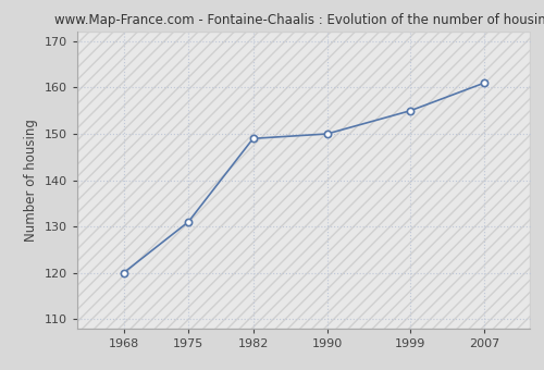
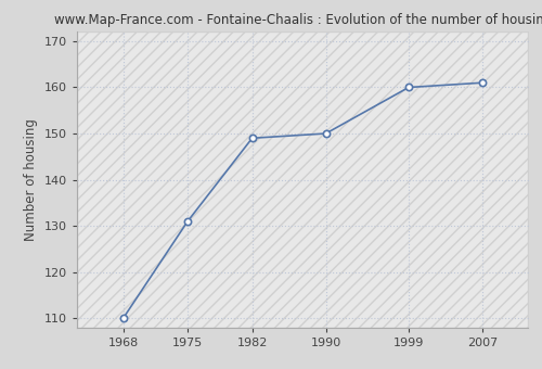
1968: 120 -> 110
1999: 155 -> 160
